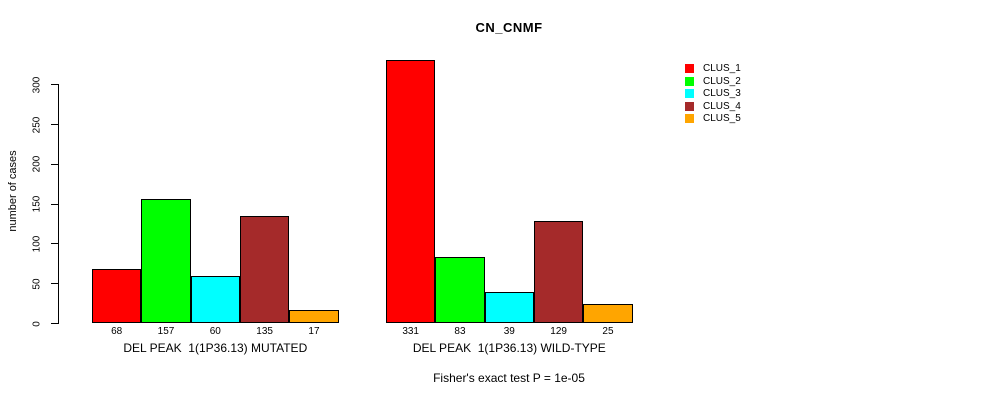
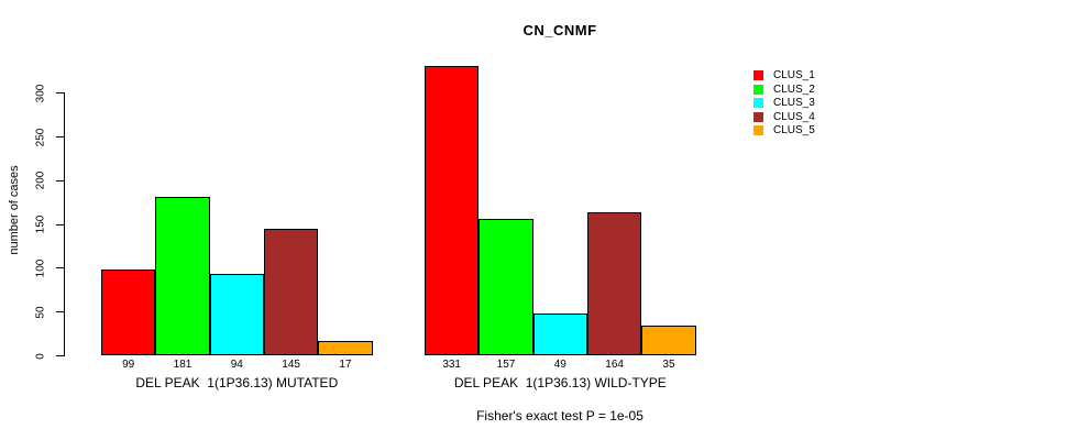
CLUS_1/DEL PEAK 1(1P36.13) MUTATED: 68 -> 99
CLUS_2/DEL PEAK 1(1P36.13) MUTATED: 157 -> 181
CLUS_3/DEL PEAK 1(1P36.13) MUTATED: 60 -> 94
CLUS_4/DEL PEAK 1(1P36.13) MUTATED: 135 -> 145
CLUS_2/DEL PEAK 1(1P36.13) WILD-TYPE: 83 -> 157
CLUS_3/DEL PEAK 1(1P36.13) WILD-TYPE: 39 -> 49
CLUS_4/DEL PEAK 1(1P36.13) WILD-TYPE: 129 -> 164
CLUS_5/DEL PEAK 1(1P36.13) WILD-TYPE: 25 -> 35
